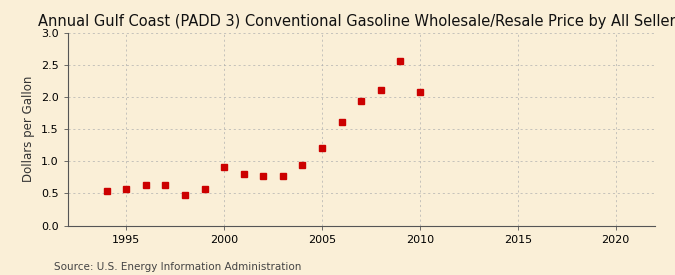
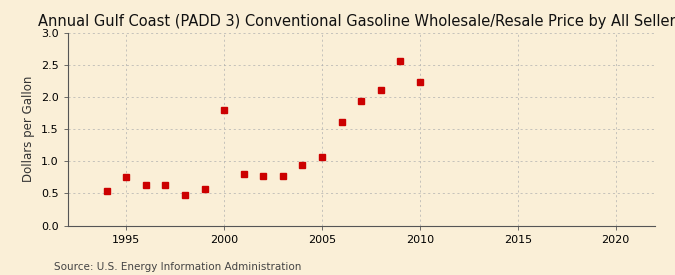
1995: 0.56 -> 0.76
2000: 0.91 -> 1.80
2005: 1.21 -> 1.06
2010: 2.08 -> 2.24
